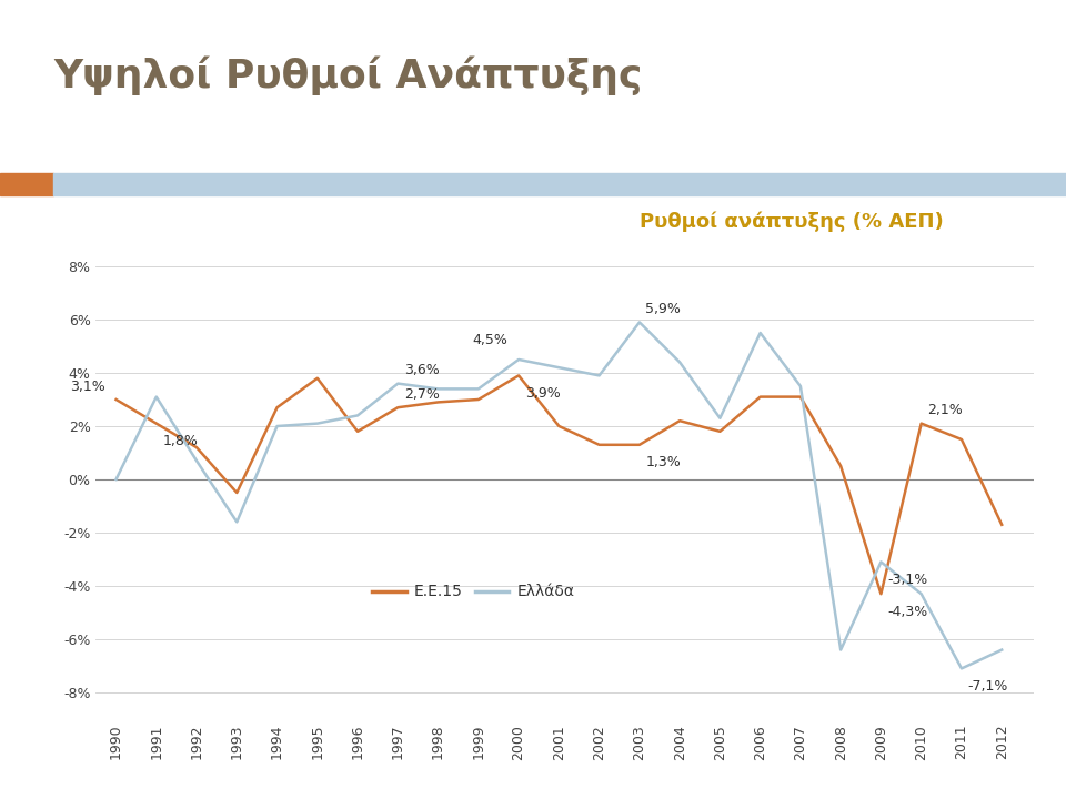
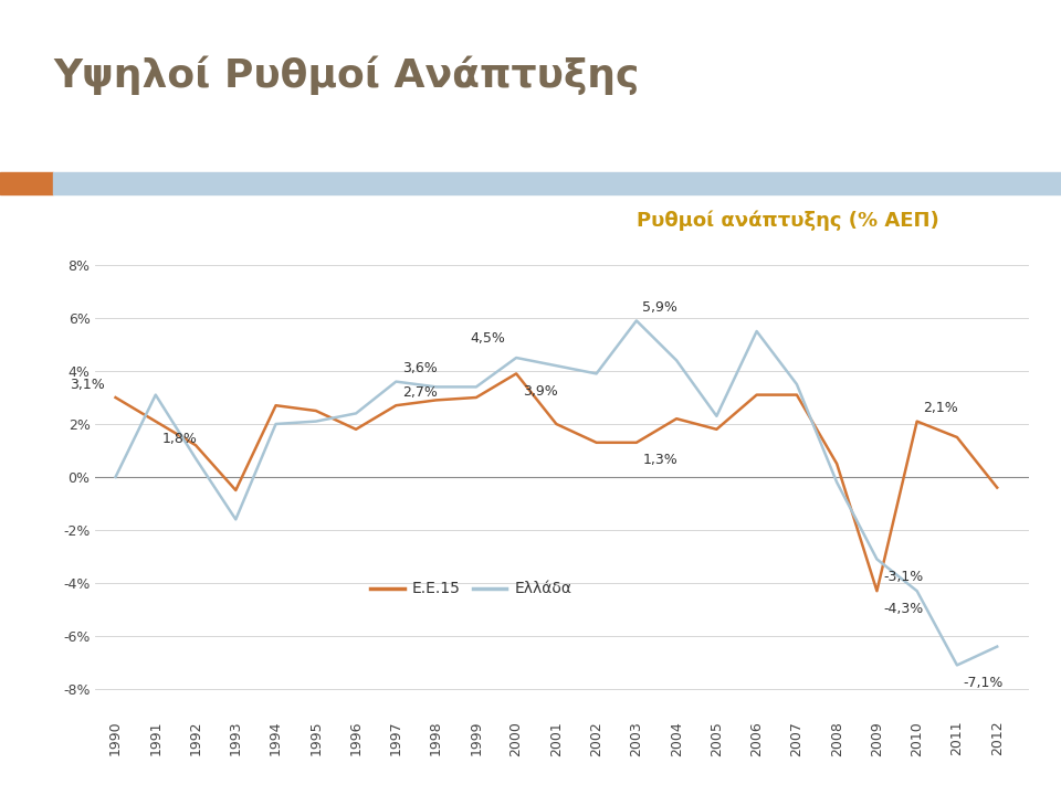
Ε.Ε.15/1995: 3.8% -> 2.5%
Ελλάδα/2008: -6.4% -> -0.2%
Ε.Ε.15/2012: -1.7% -> -0.4%
